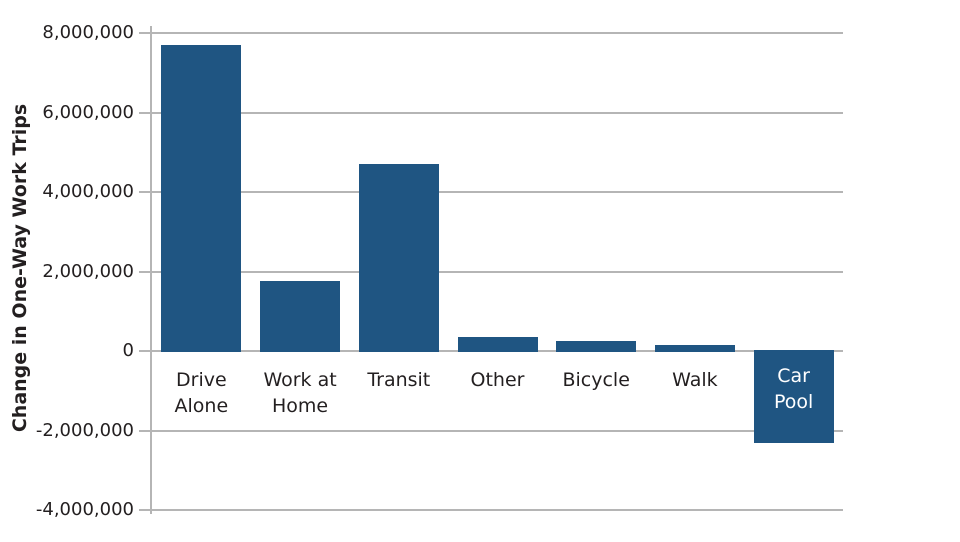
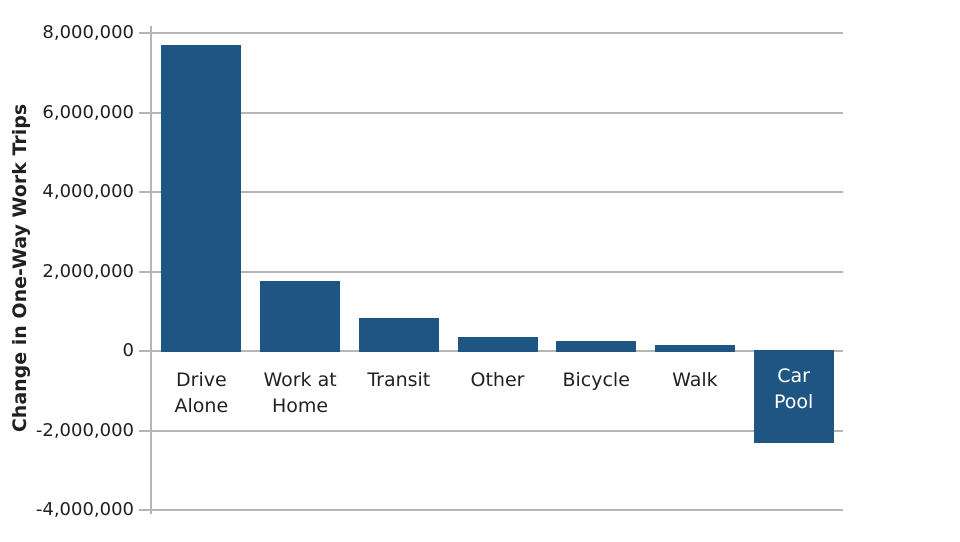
Transit: 4700000 -> 800000
